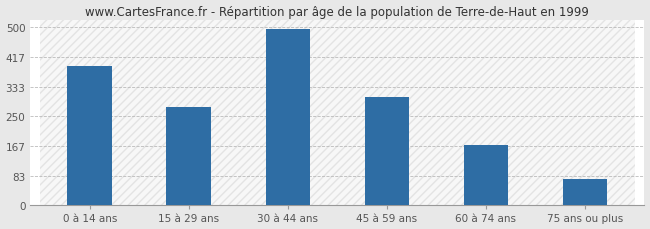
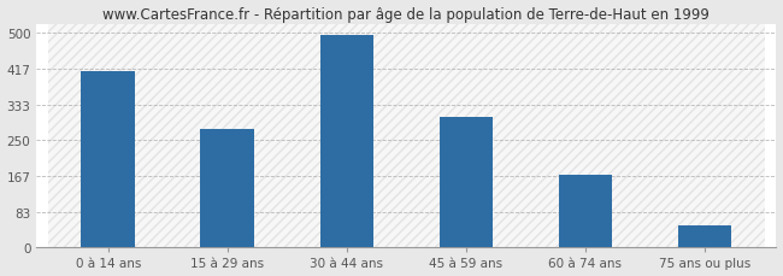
0 à 14 ans: 390 -> 410
75 ans ou plus: 72 -> 50
